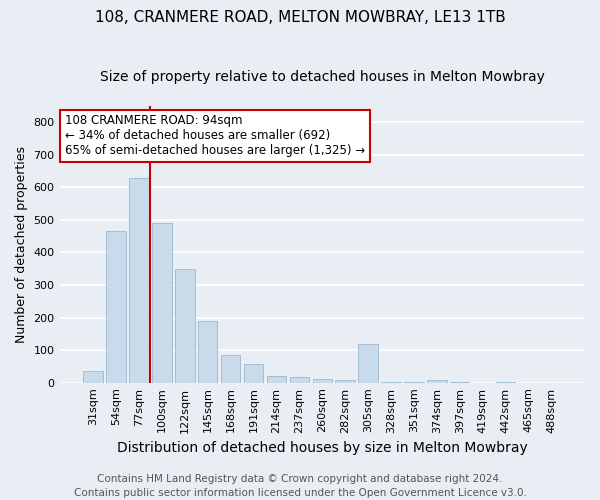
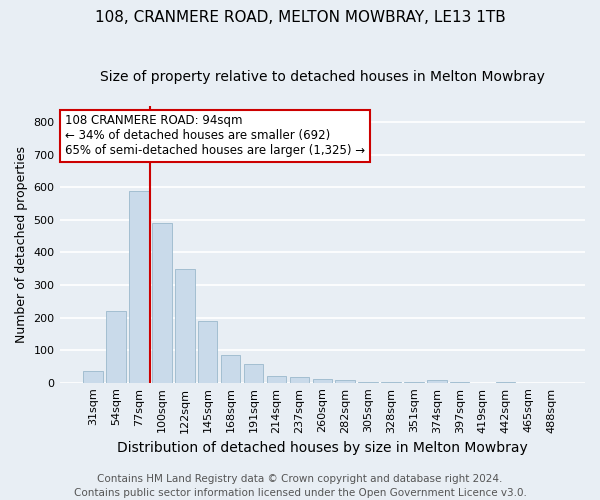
54sqm: 465 -> 220
77sqm: 630 -> 590
305sqm: 120 -> 3
